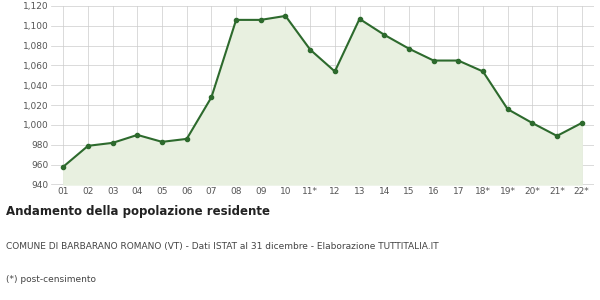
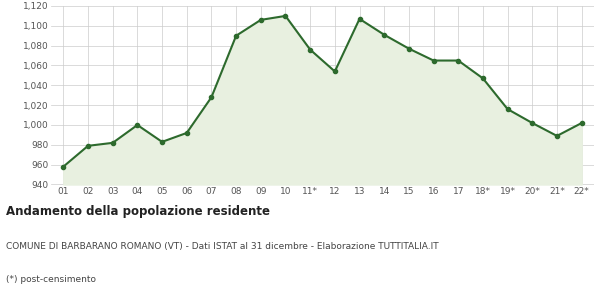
04: 990 -> 1,000
06: 986 -> 992
08: 1,106 -> 1,090
18*: 1,054 -> 1,047
